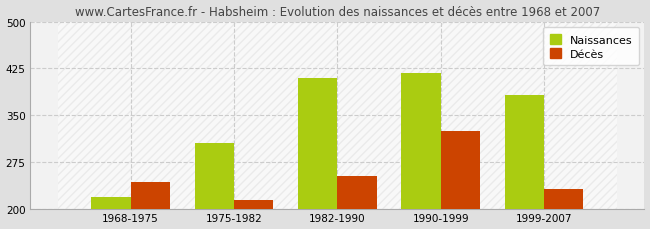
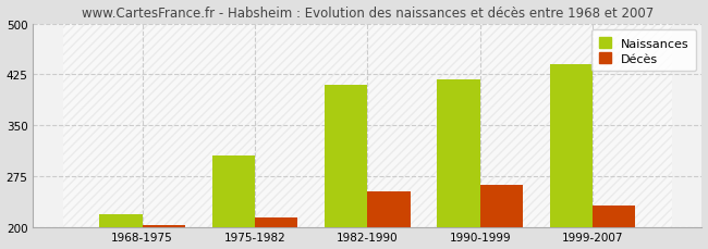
Décès/1968-1975: 242 -> 202
Décès/1990-1999: 324 -> 262
Naissances/1999-2007: 382 -> 440
